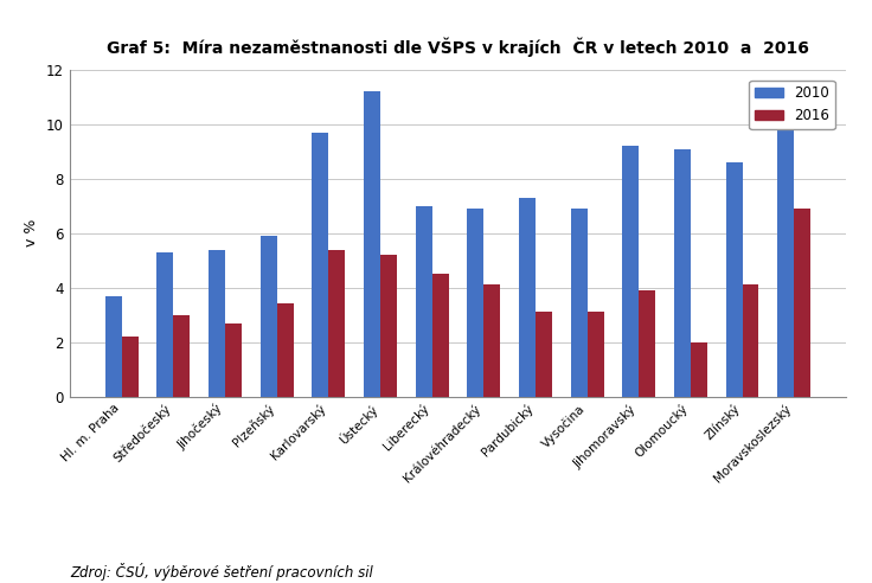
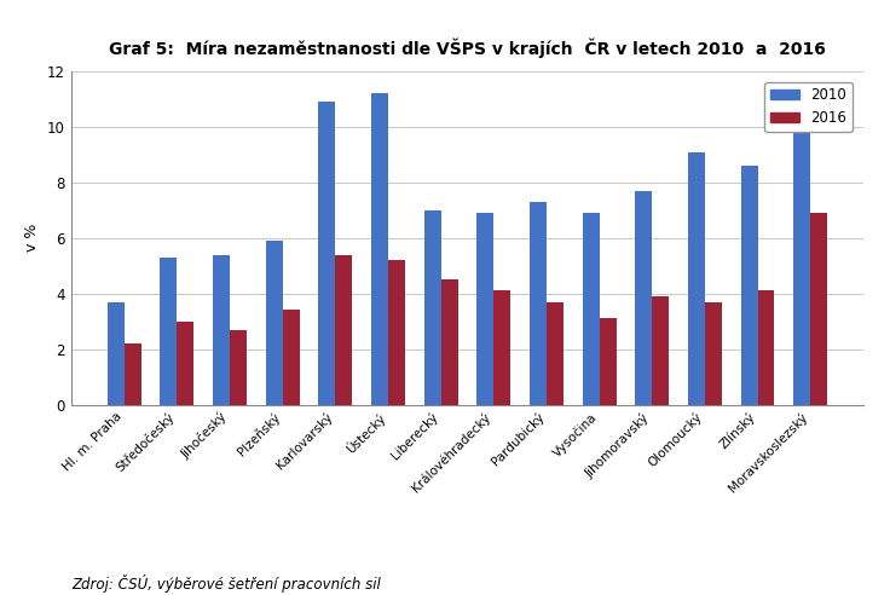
2010/Karlovarský: 9.7 -> 10.9
2016/Pardubický: 3.1 -> 3.7
2010/Jihomoravský: 9.2 -> 7.7
2016/Olomoucký: 2.0 -> 3.7
